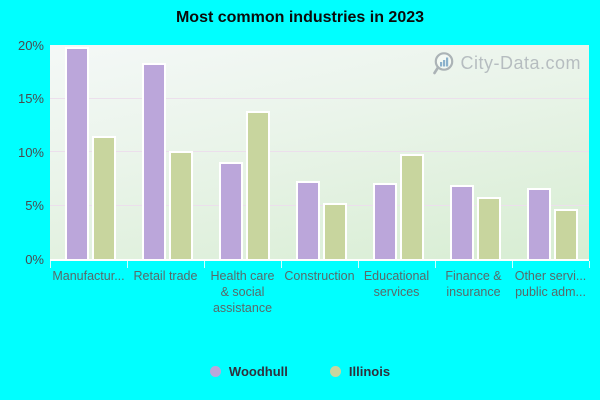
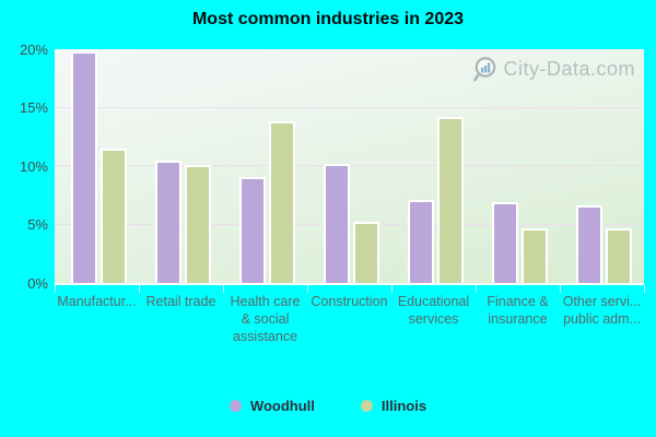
Woodhull/Retail trade: 18.3% -> 10.5%
Woodhull/Construction: 7.3% -> 10.2%
Illinois/Educational services: 9.8% -> 14.2%
Illinois/Finance & insurance: 5.8% -> 4.7%
